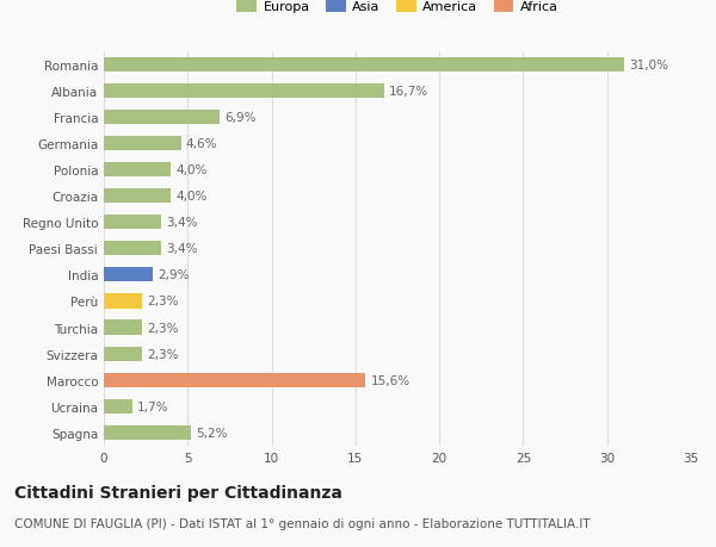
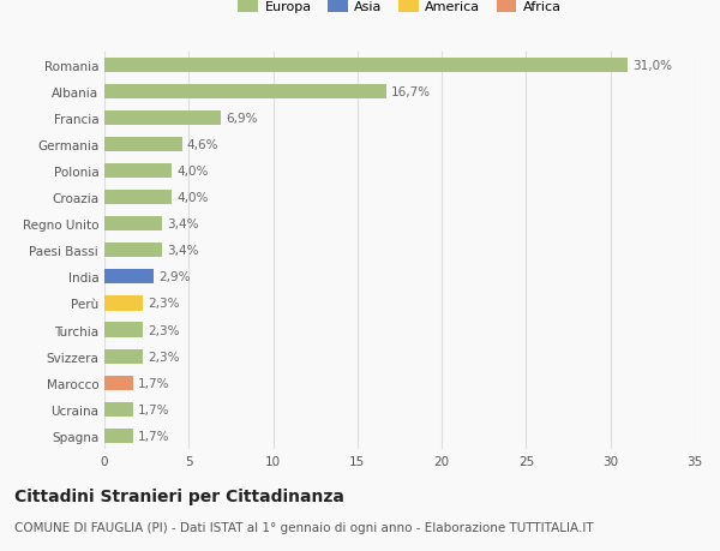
Marocco: 15,6% -> 1,7%
Spagna: 5,2% -> 1,7%
